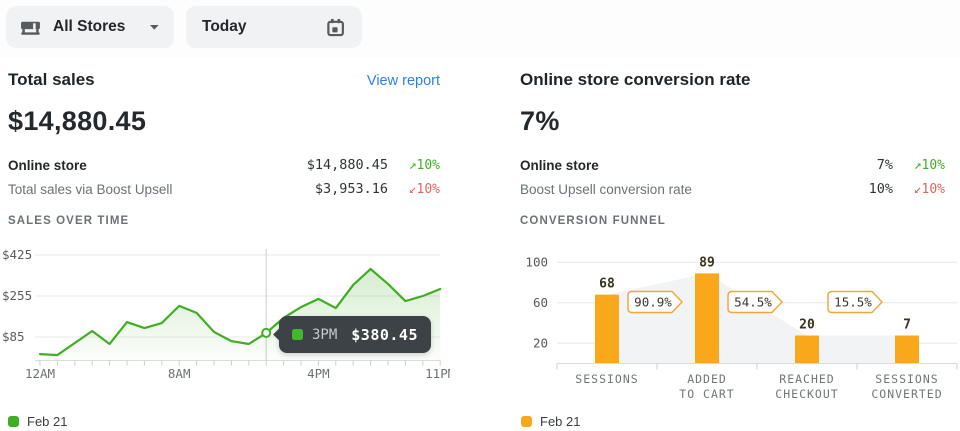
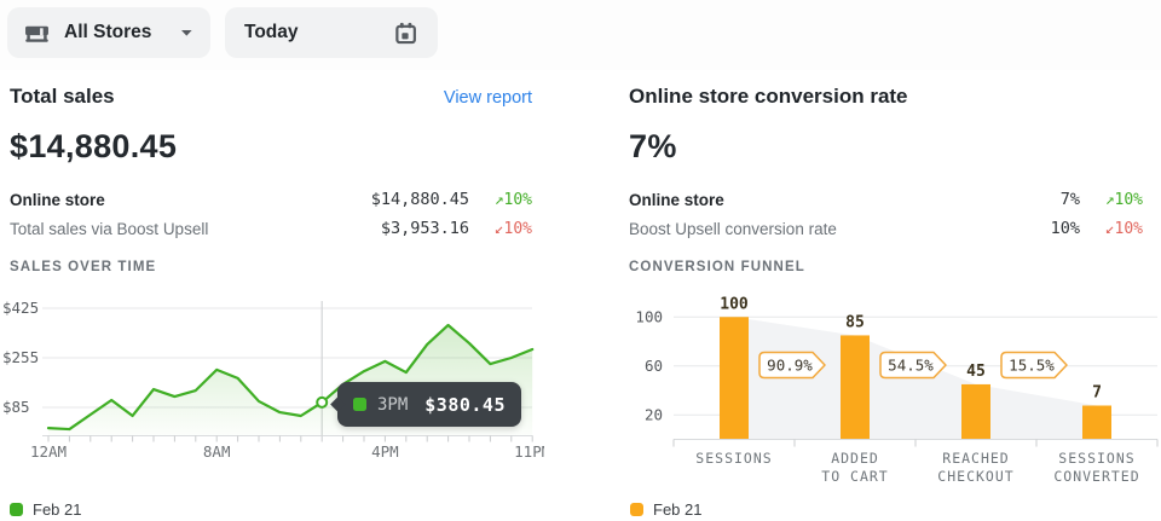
CONVERSION FUNNEL/SESSIONS: 68 -> 100
CONVERSION FUNNEL/ADDED TO CART: 89 -> 85
CONVERSION FUNNEL/REACHED CHECKOUT: 20 -> 45
